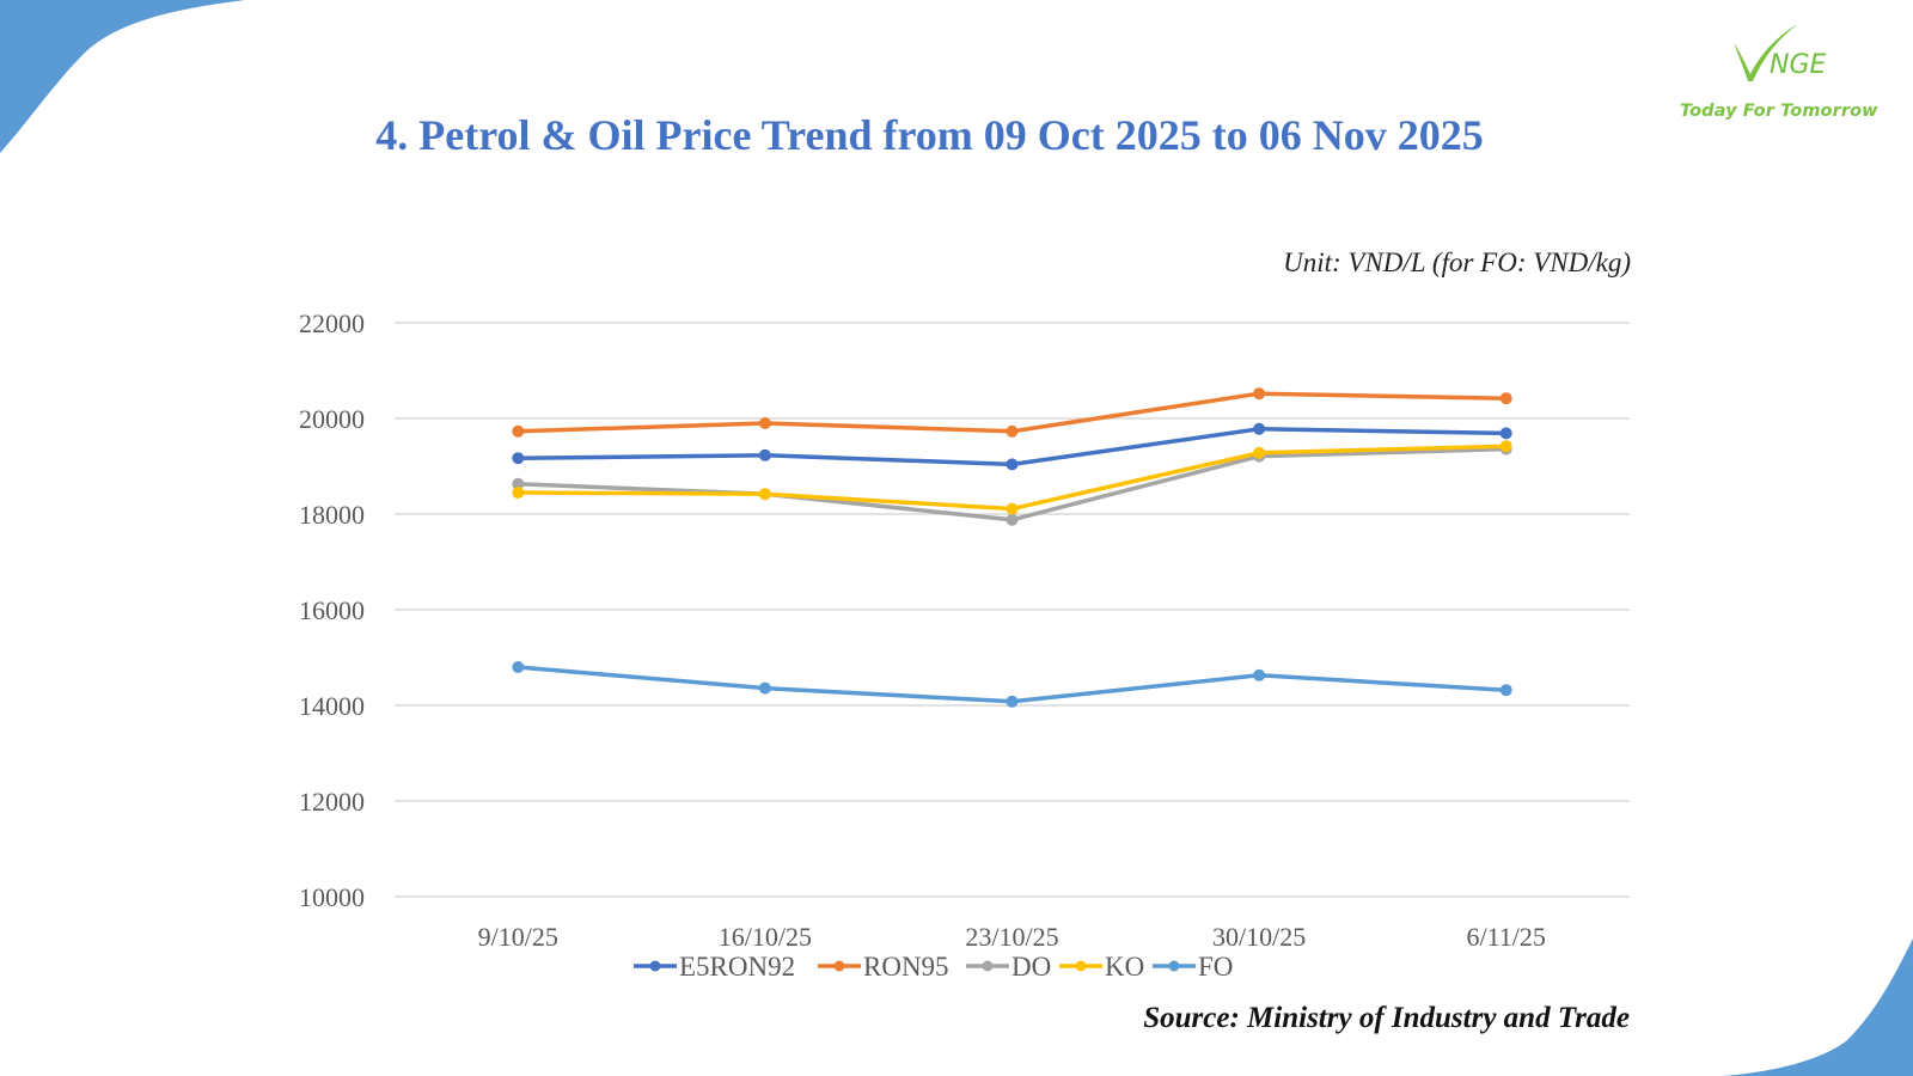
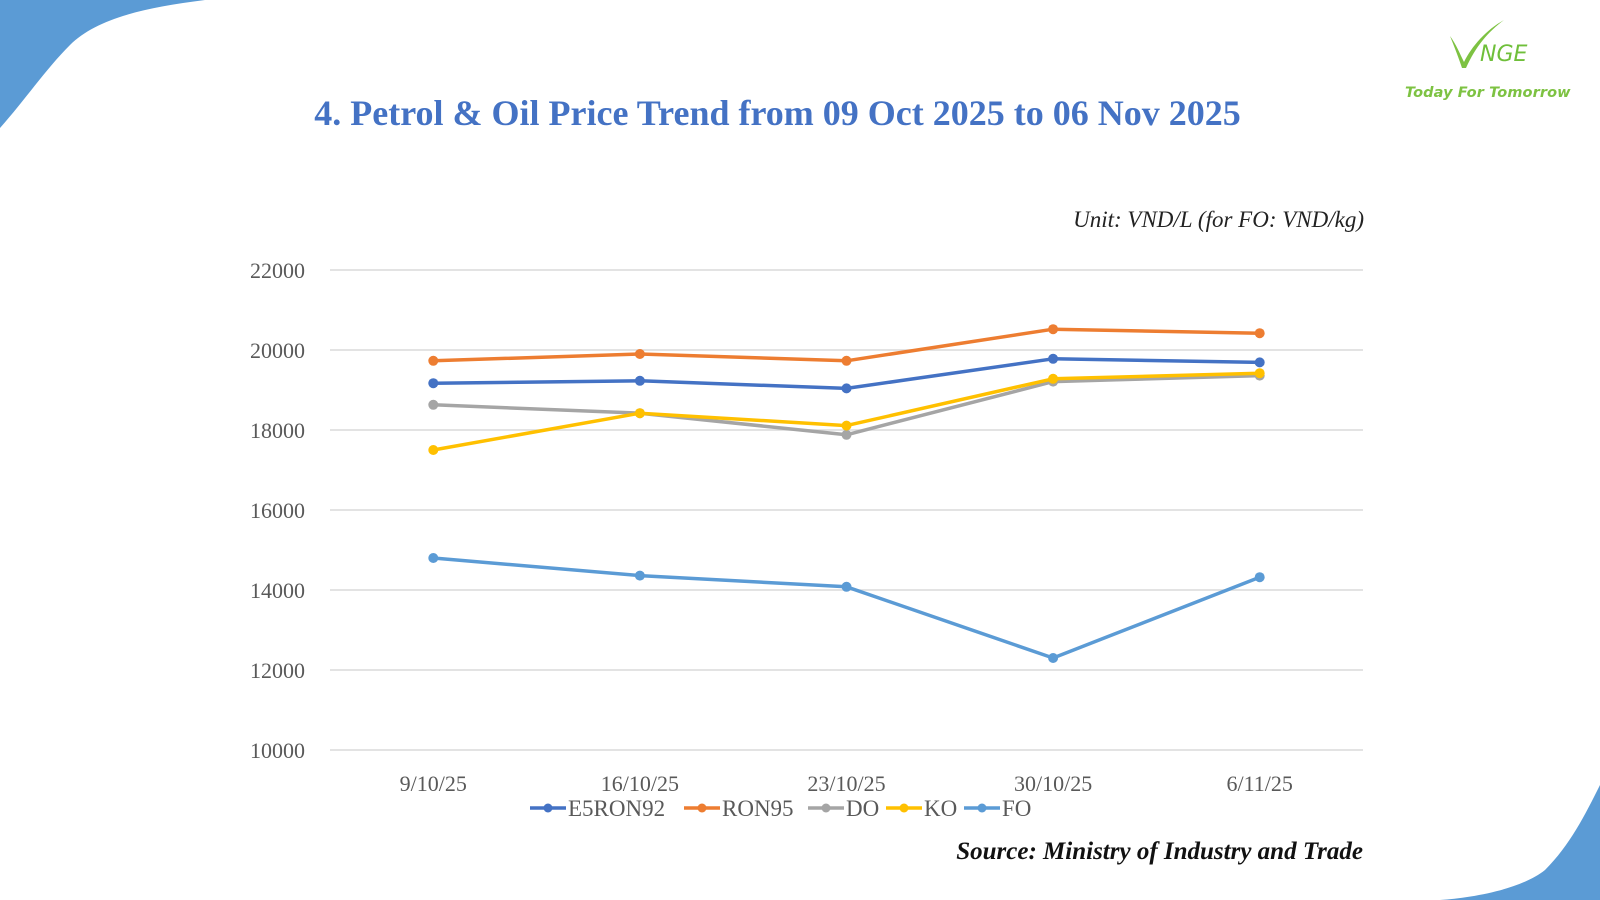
KO/9/10/25: 18400 -> 17500
FO/30/10/25: 14600 -> 12300
